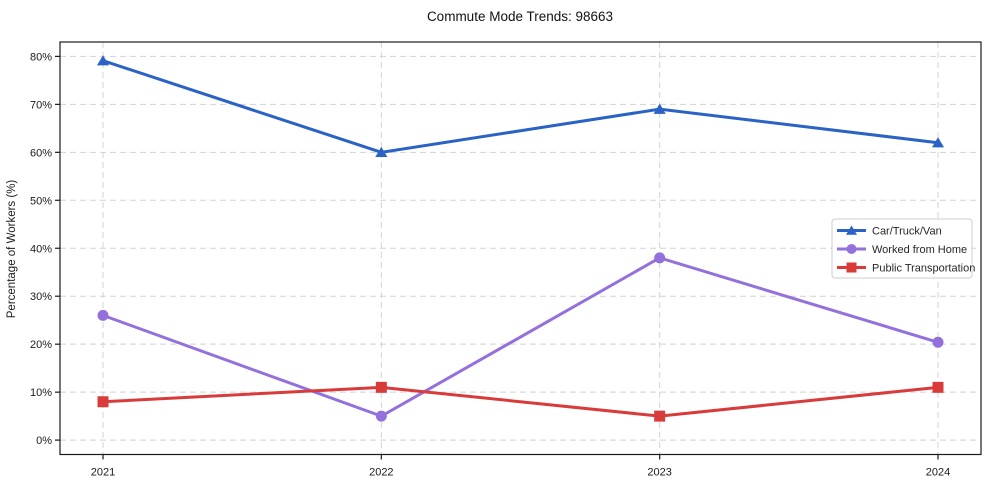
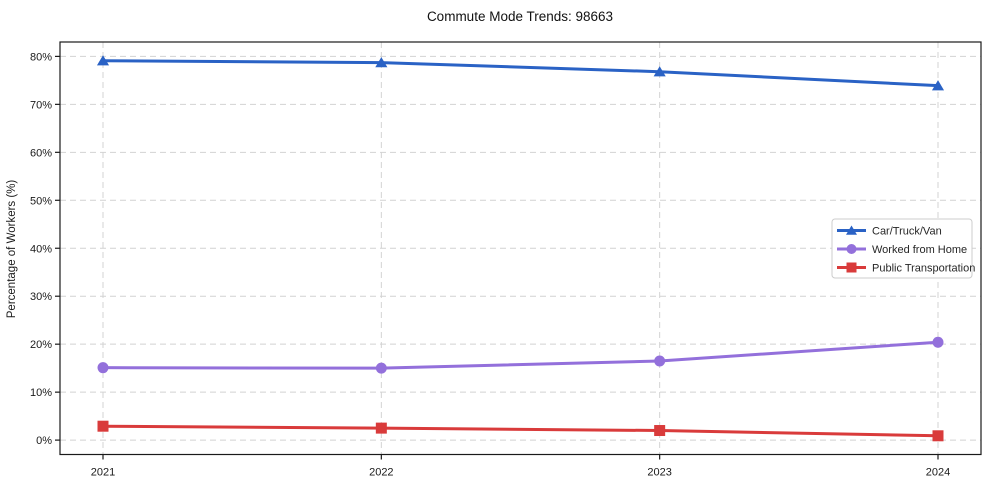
Worked from Home/2021: 26% -> 15%
Public Transportation/2021: 8% -> 3%
Car/Truck/Van/2022: 60% -> 79%
Worked from Home/2022: 5% -> 15%
Public Transportation/2022: 11% -> 2%
Car/Truck/Van/2023: 69% -> 77%
Worked from Home/2023: 38% -> 16%
Public Transportation/2023: 5% -> 2%
Car/Truck/Van/2024: 62% -> 74%
Public Transportation/2024: 11% -> 1%
